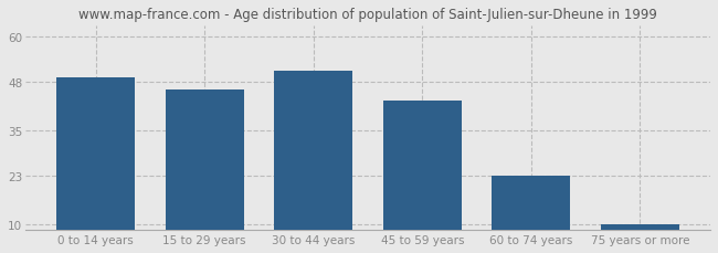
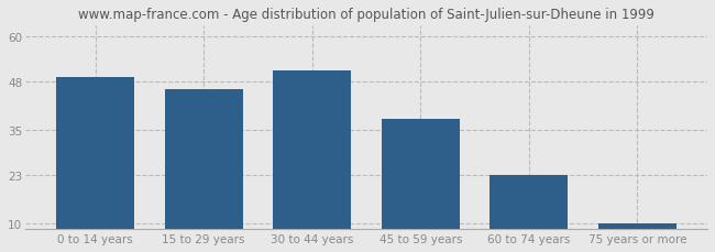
45 to 59 years: 43 -> 38
